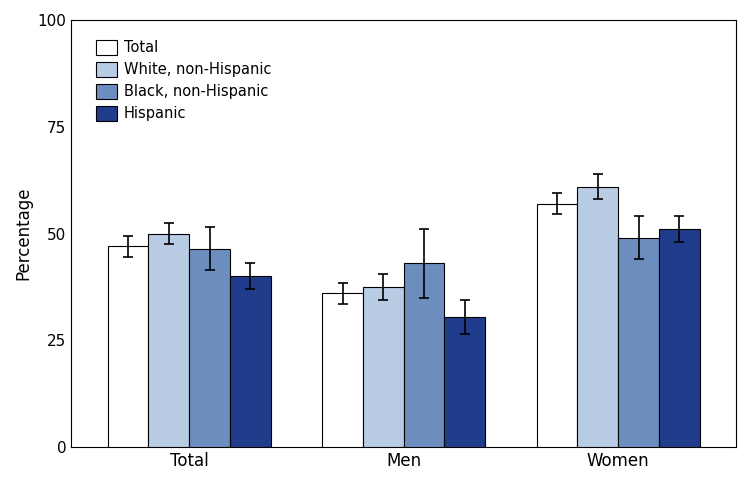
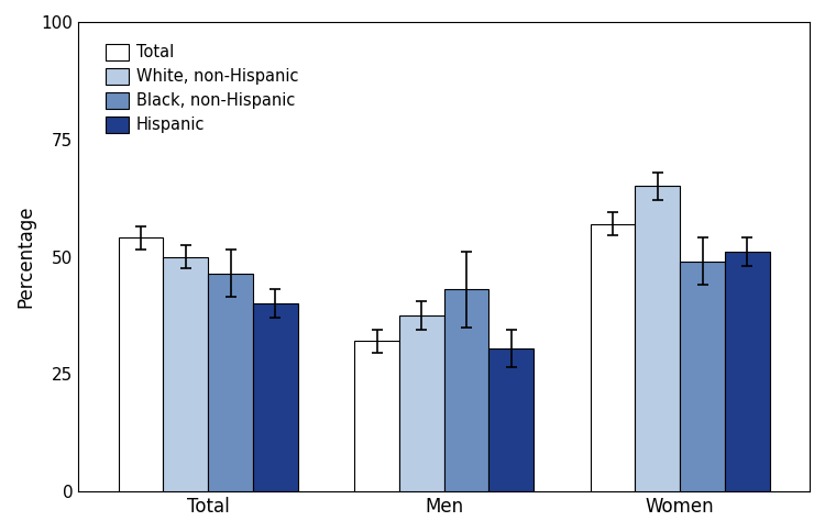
Total/Total: 47 -> 54
Total/Men: 36 -> 32
White, non-Hispanic/Women: 61.0 -> 65.0
